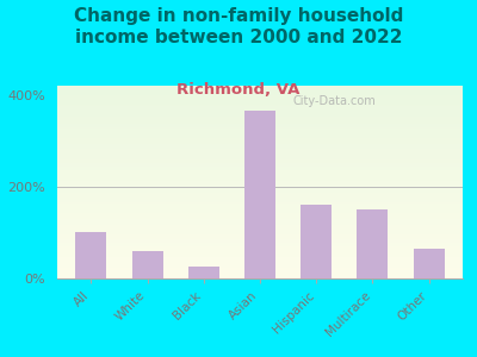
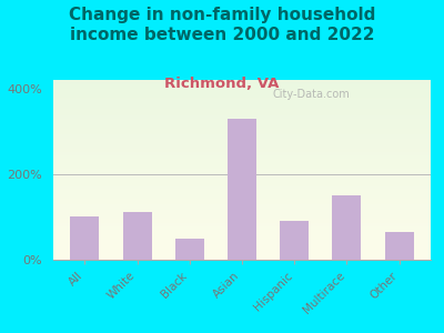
White: 60% -> 112%
Black: 25% -> 50%
Asian: 365% -> 330%
Hispanic: 160% -> 90%
